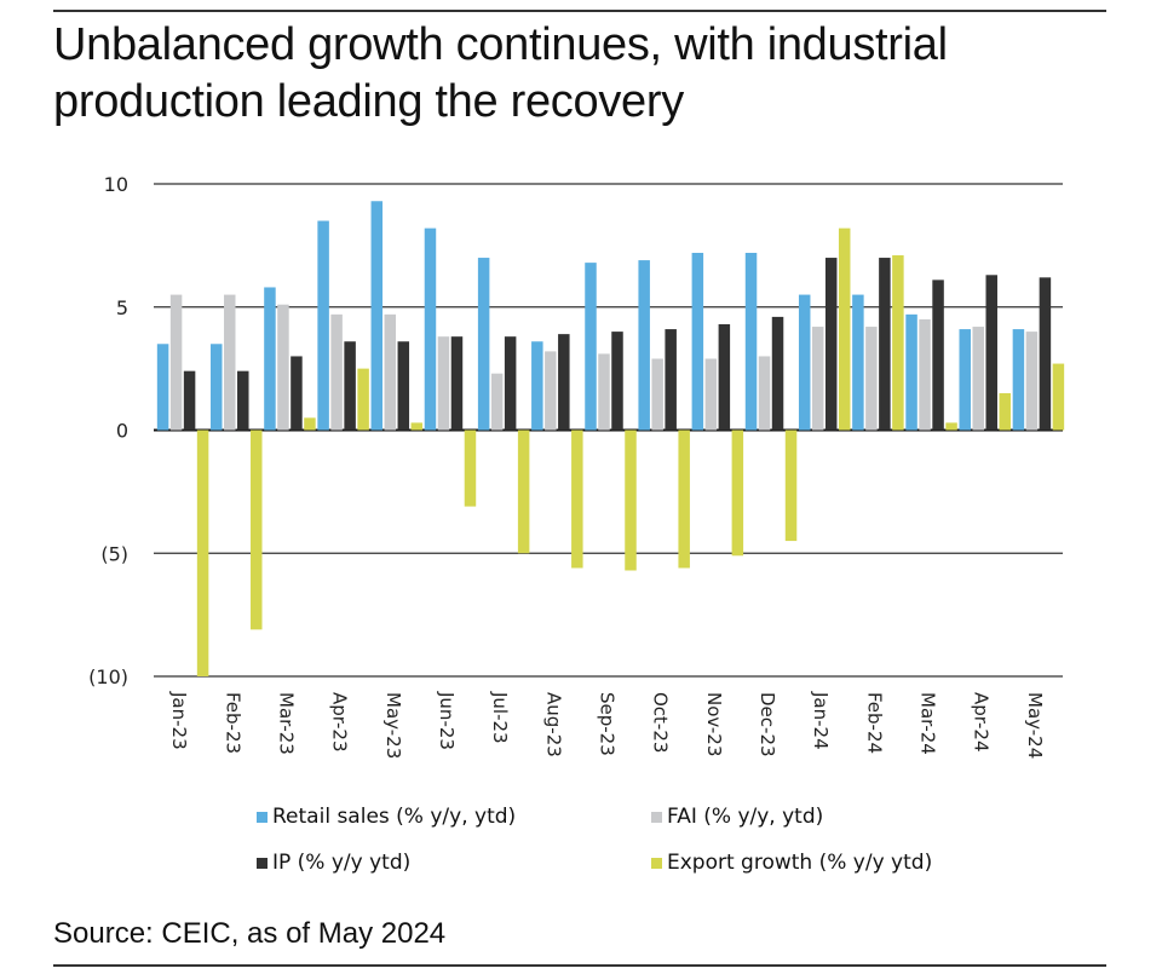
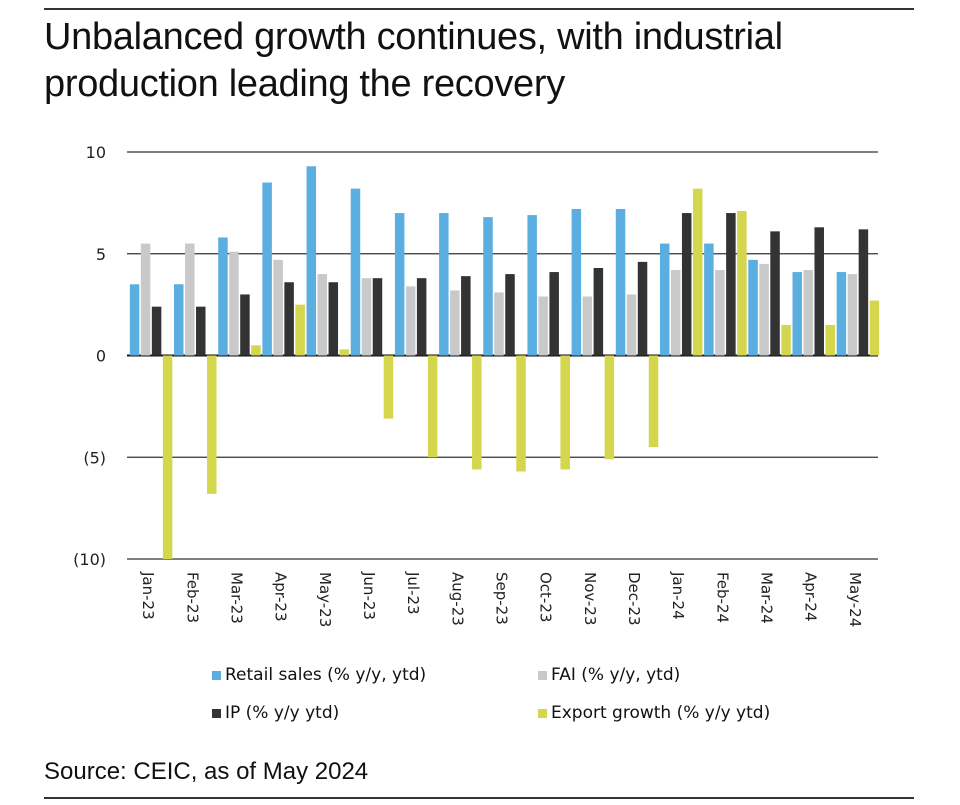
Export growth (% y/y ytd)/Feb-23: -8.1 -> -6.8
FAI (% y/y, ytd)/May-23: 4.7 -> 4.0
FAI (% y/y, ytd)/Jul-23: 2.3 -> 3.4
Retail sales (% y/y, ytd)/Aug-23: 3.6 -> 7.0
Export growth (% y/y ytd)/Mar-24: 0.3 -> 1.5
